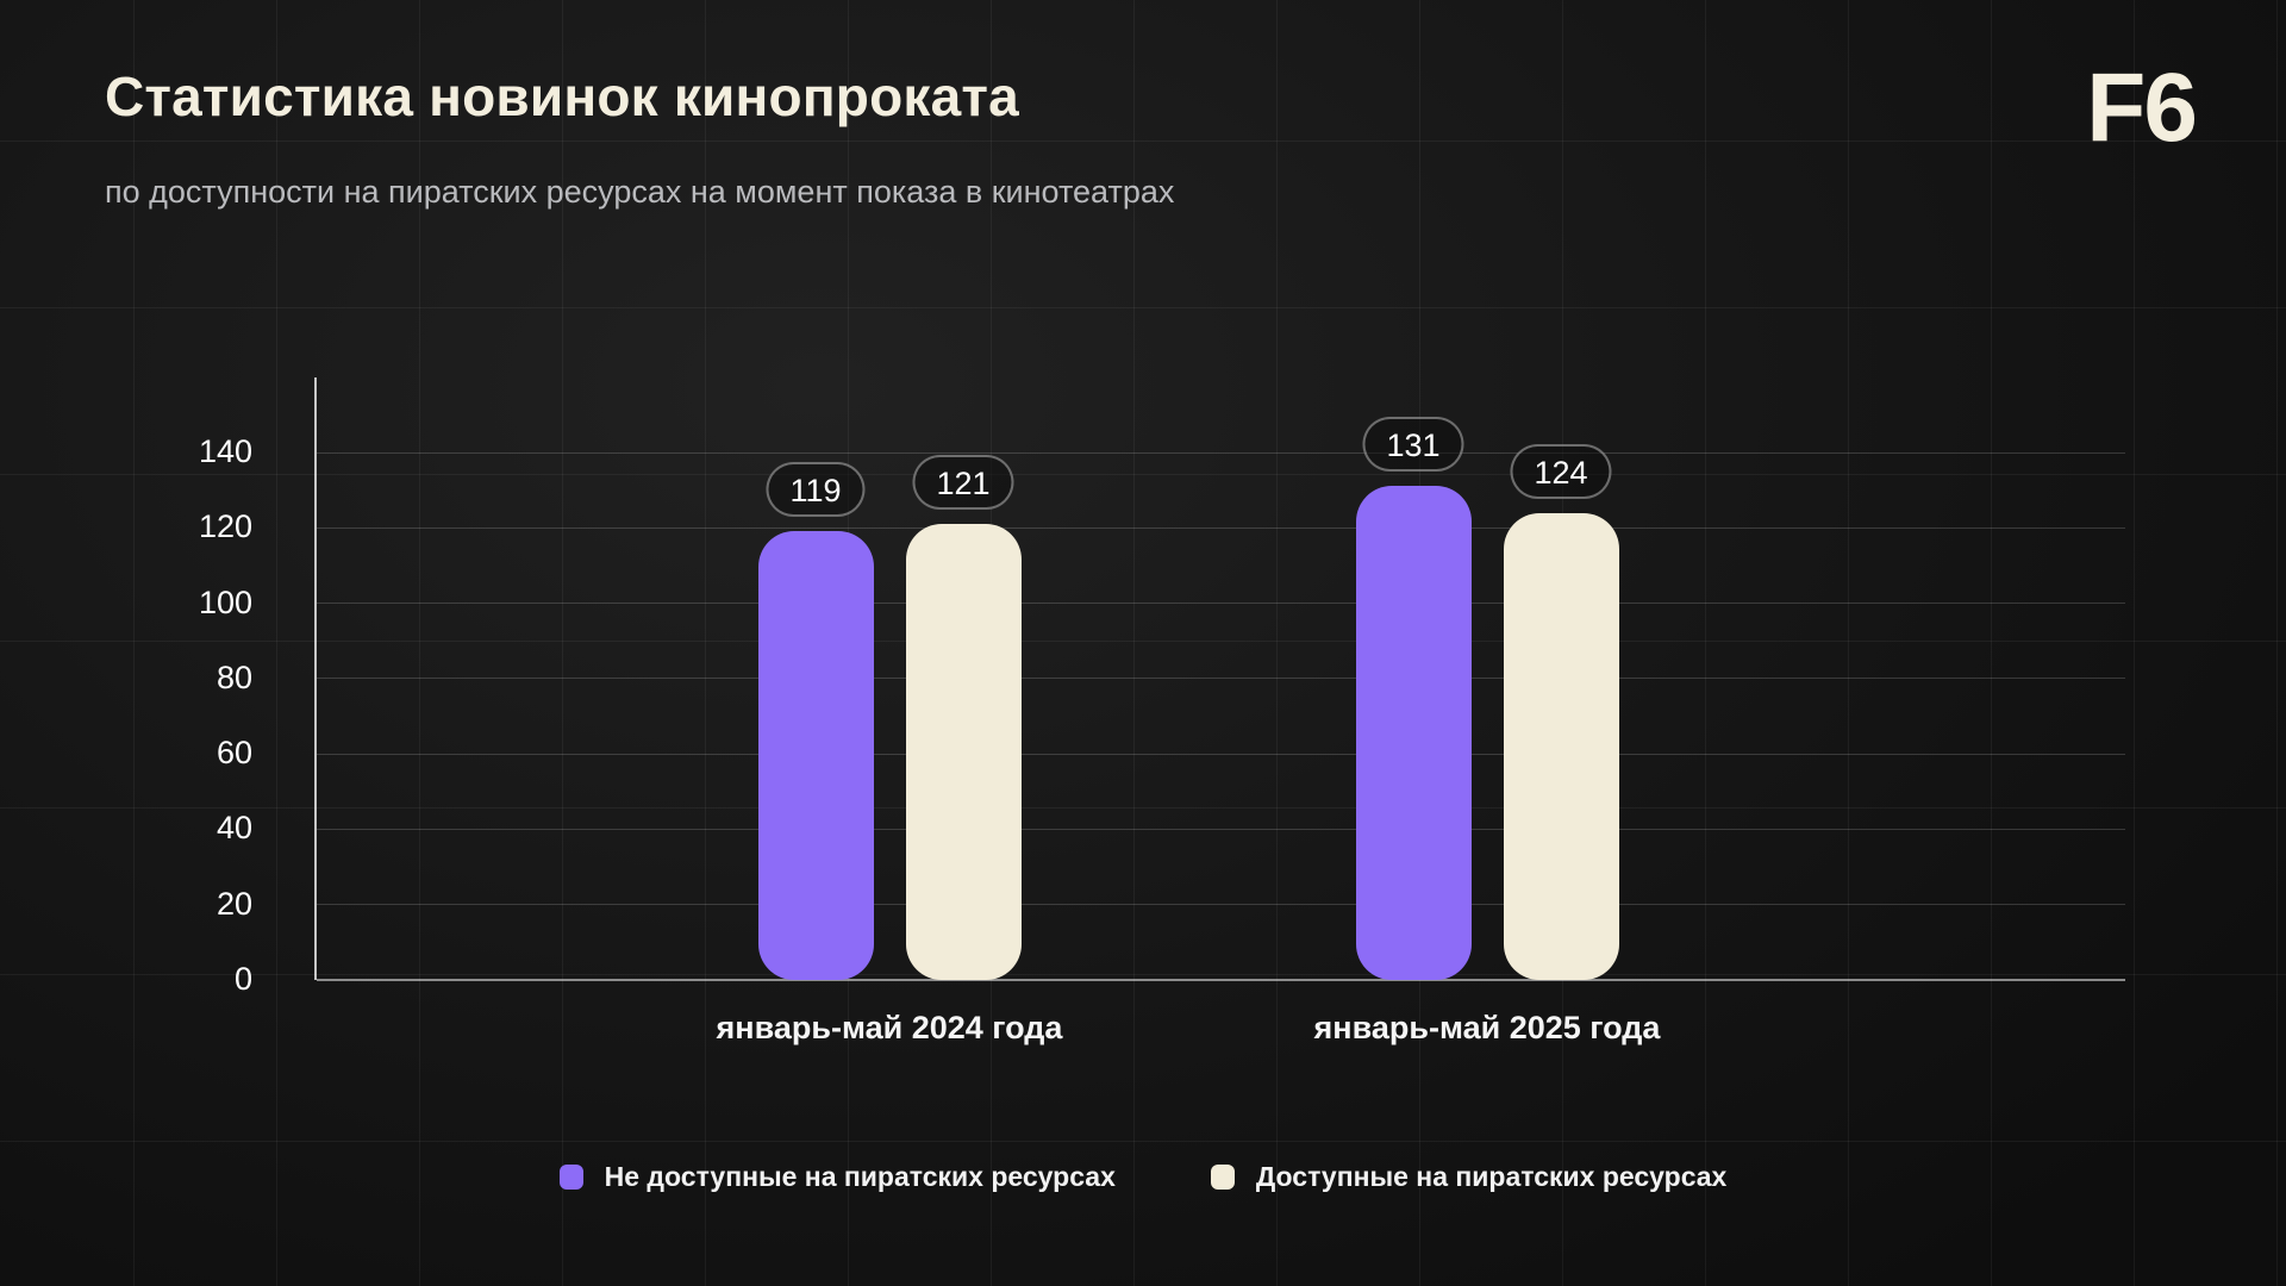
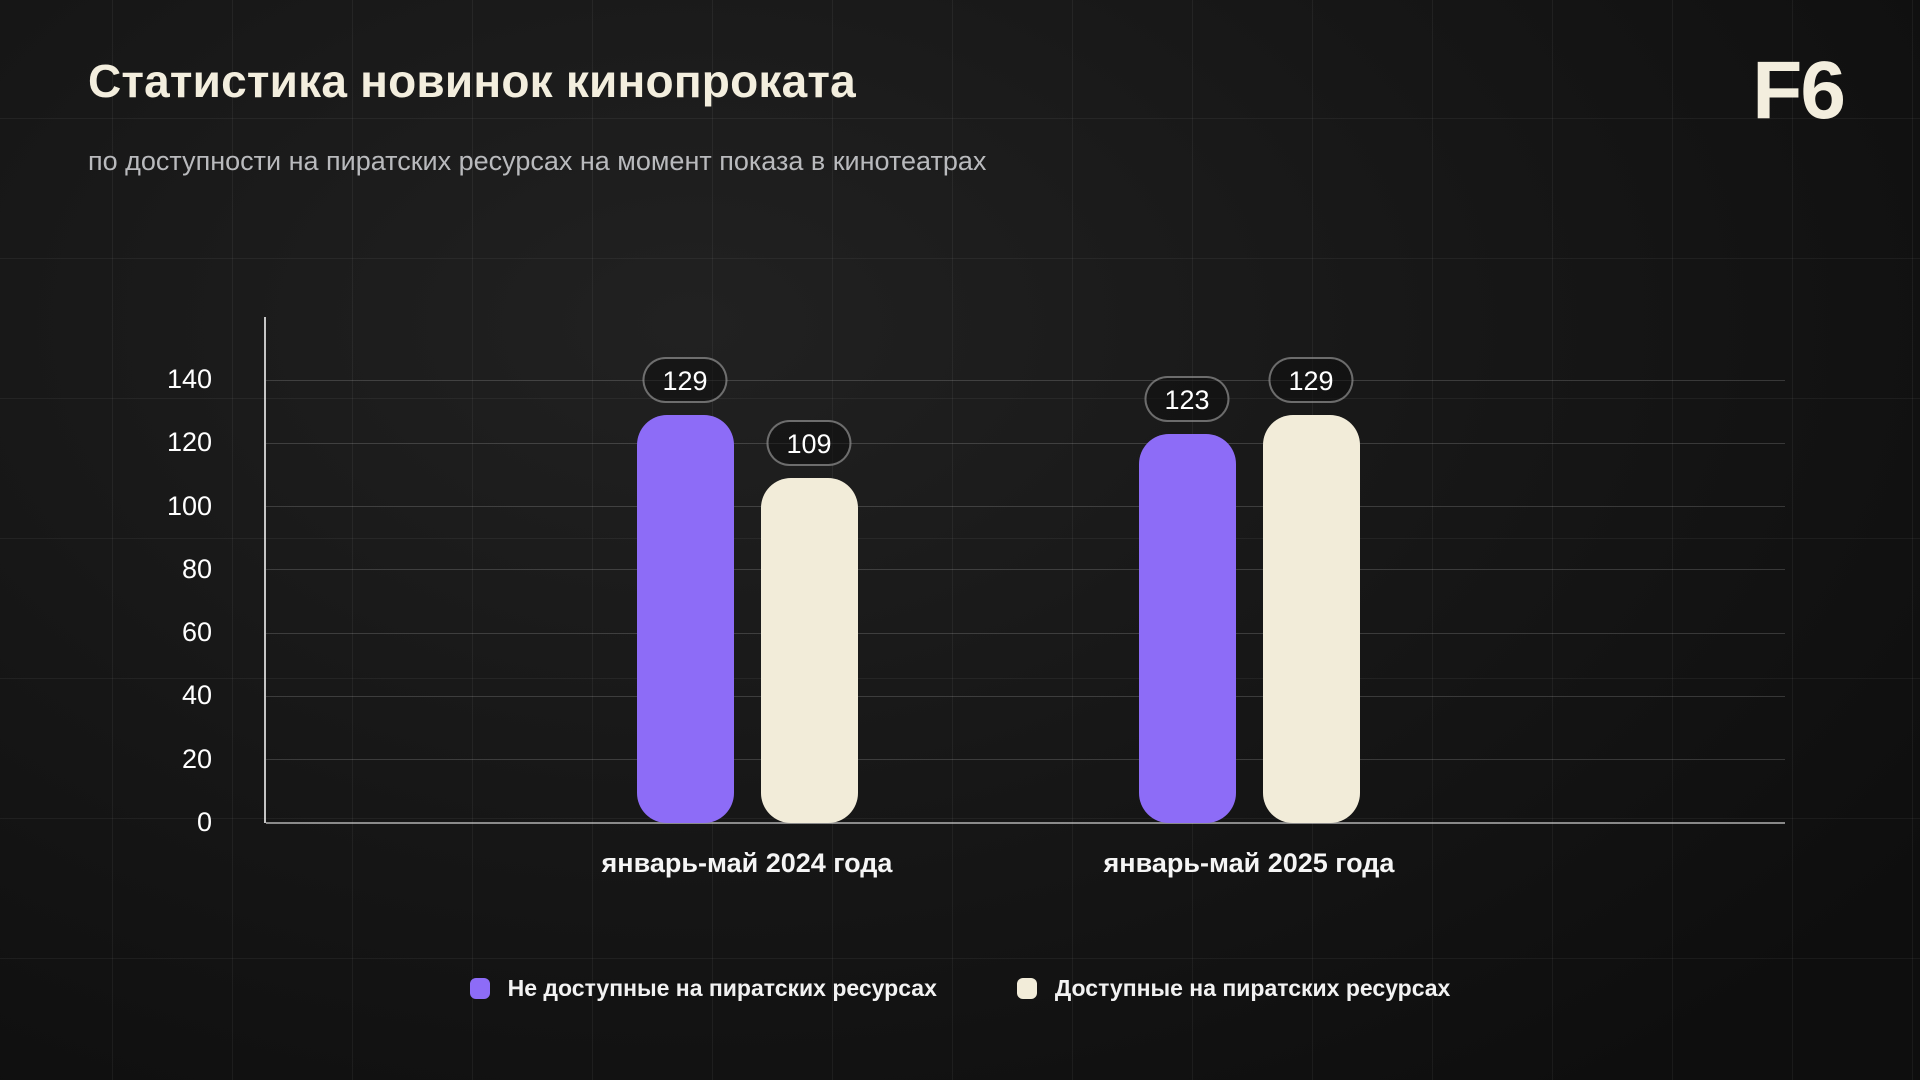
Не доступные на пиратских ресурсах/январь-май 2024 года: 119 -> 129
Доступные на пиратских ресурсах/январь-май 2024 года: 121 -> 109
Не доступные на пиратских ресурсах/январь-май 2025 года: 131 -> 123
Доступные на пиратских ресурсах/январь-май 2025 года: 124 -> 129
